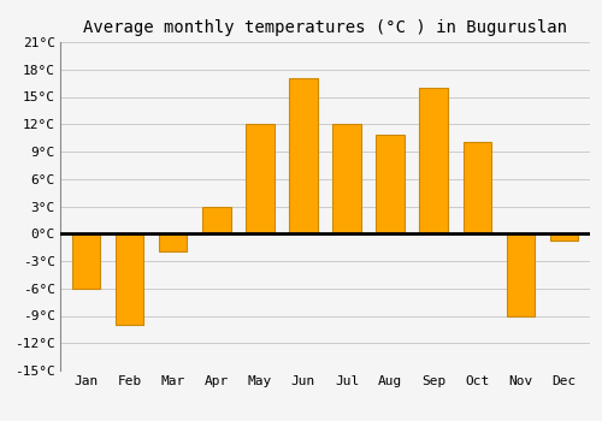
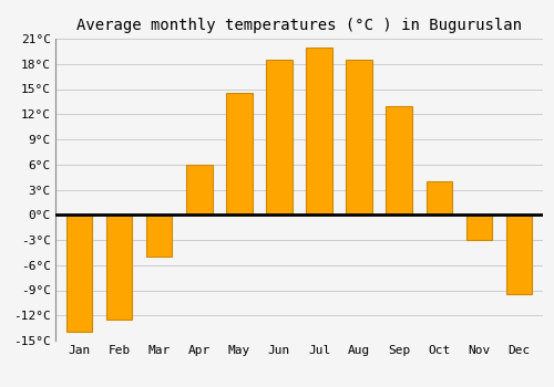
Jan: -6.0°C -> -14.0°C
Feb: -10.0°C -> -12.5°C
Mar: -2.0°C -> -5.0°C
Apr: 3.0°C -> 6.0°C
May: 12.0°C -> 14.5°C
Jun: 17.0°C -> 18.5°C
Jul: 12.0°C -> 20.0°C
Aug: 10.8°C -> 18.5°C
Sep: 16.0°C -> 13.0°C
Oct: 10.0°C -> 4.0°C
Nov: -9.0°C -> -3.0°C
Dec: -0.8°C -> -9.5°C
